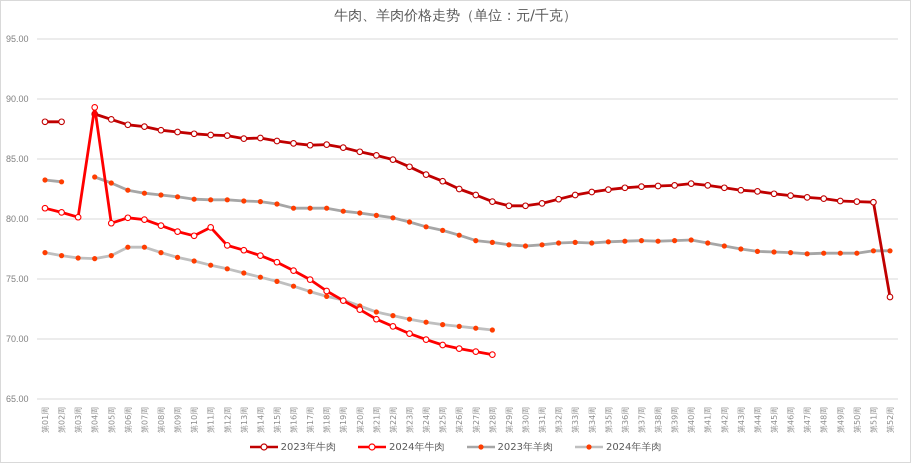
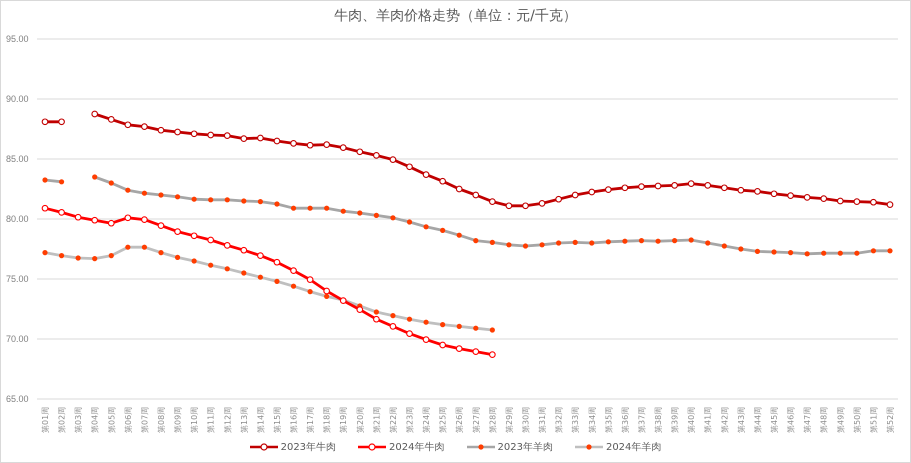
2024年牛肉/第04周: 89.3 -> 79.9
2024年牛肉/第11周: 79.3 -> 78.2
2023年牛肉/第52周: 73.5 -> 81.2
